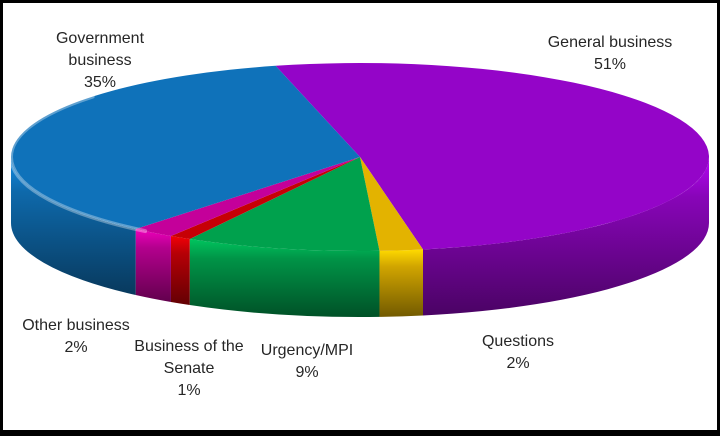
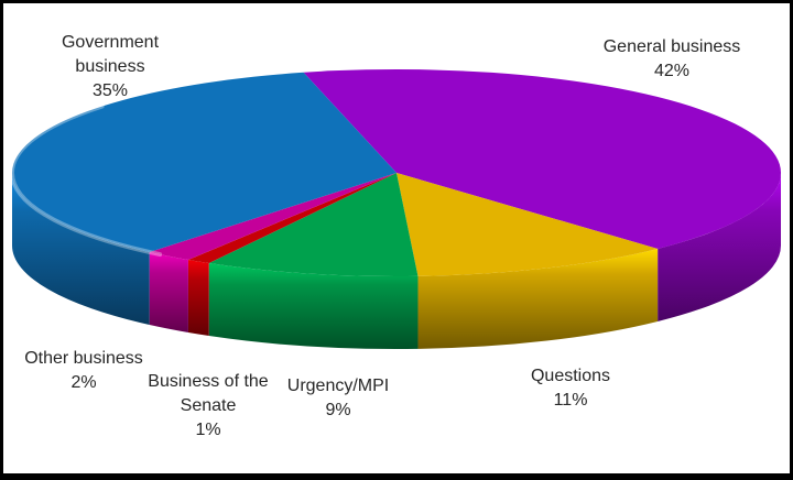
General business: 51% -> 42%
Questions: 2% -> 11%
